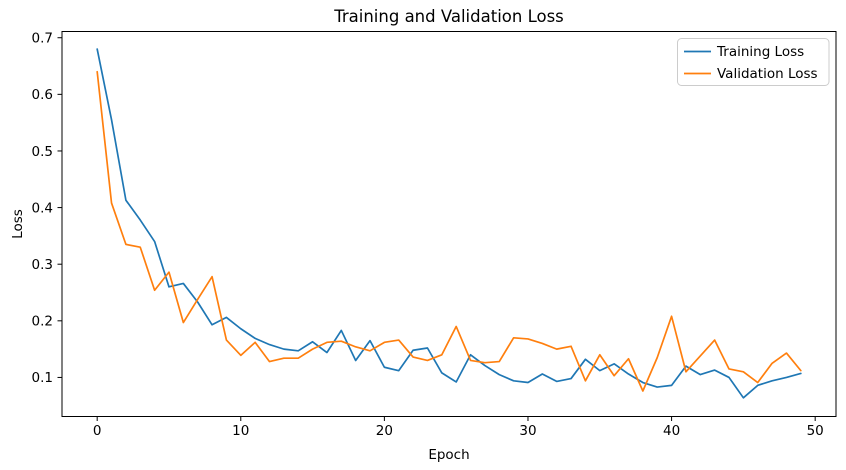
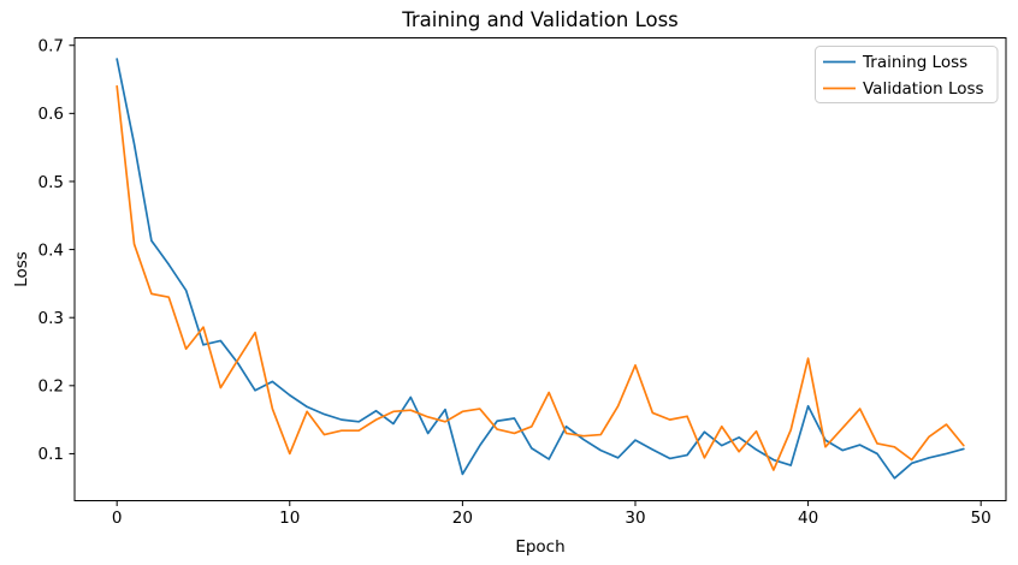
Validation Loss/10: 0.14 -> 0.10
Training Loss/20: 0.12 -> 0.07
Training Loss/30: 0.09 -> 0.12
Validation Loss/30: 0.17 -> 0.23
Training Loss/40: 0.09 -> 0.17
Validation Loss/40: 0.21 -> 0.24
